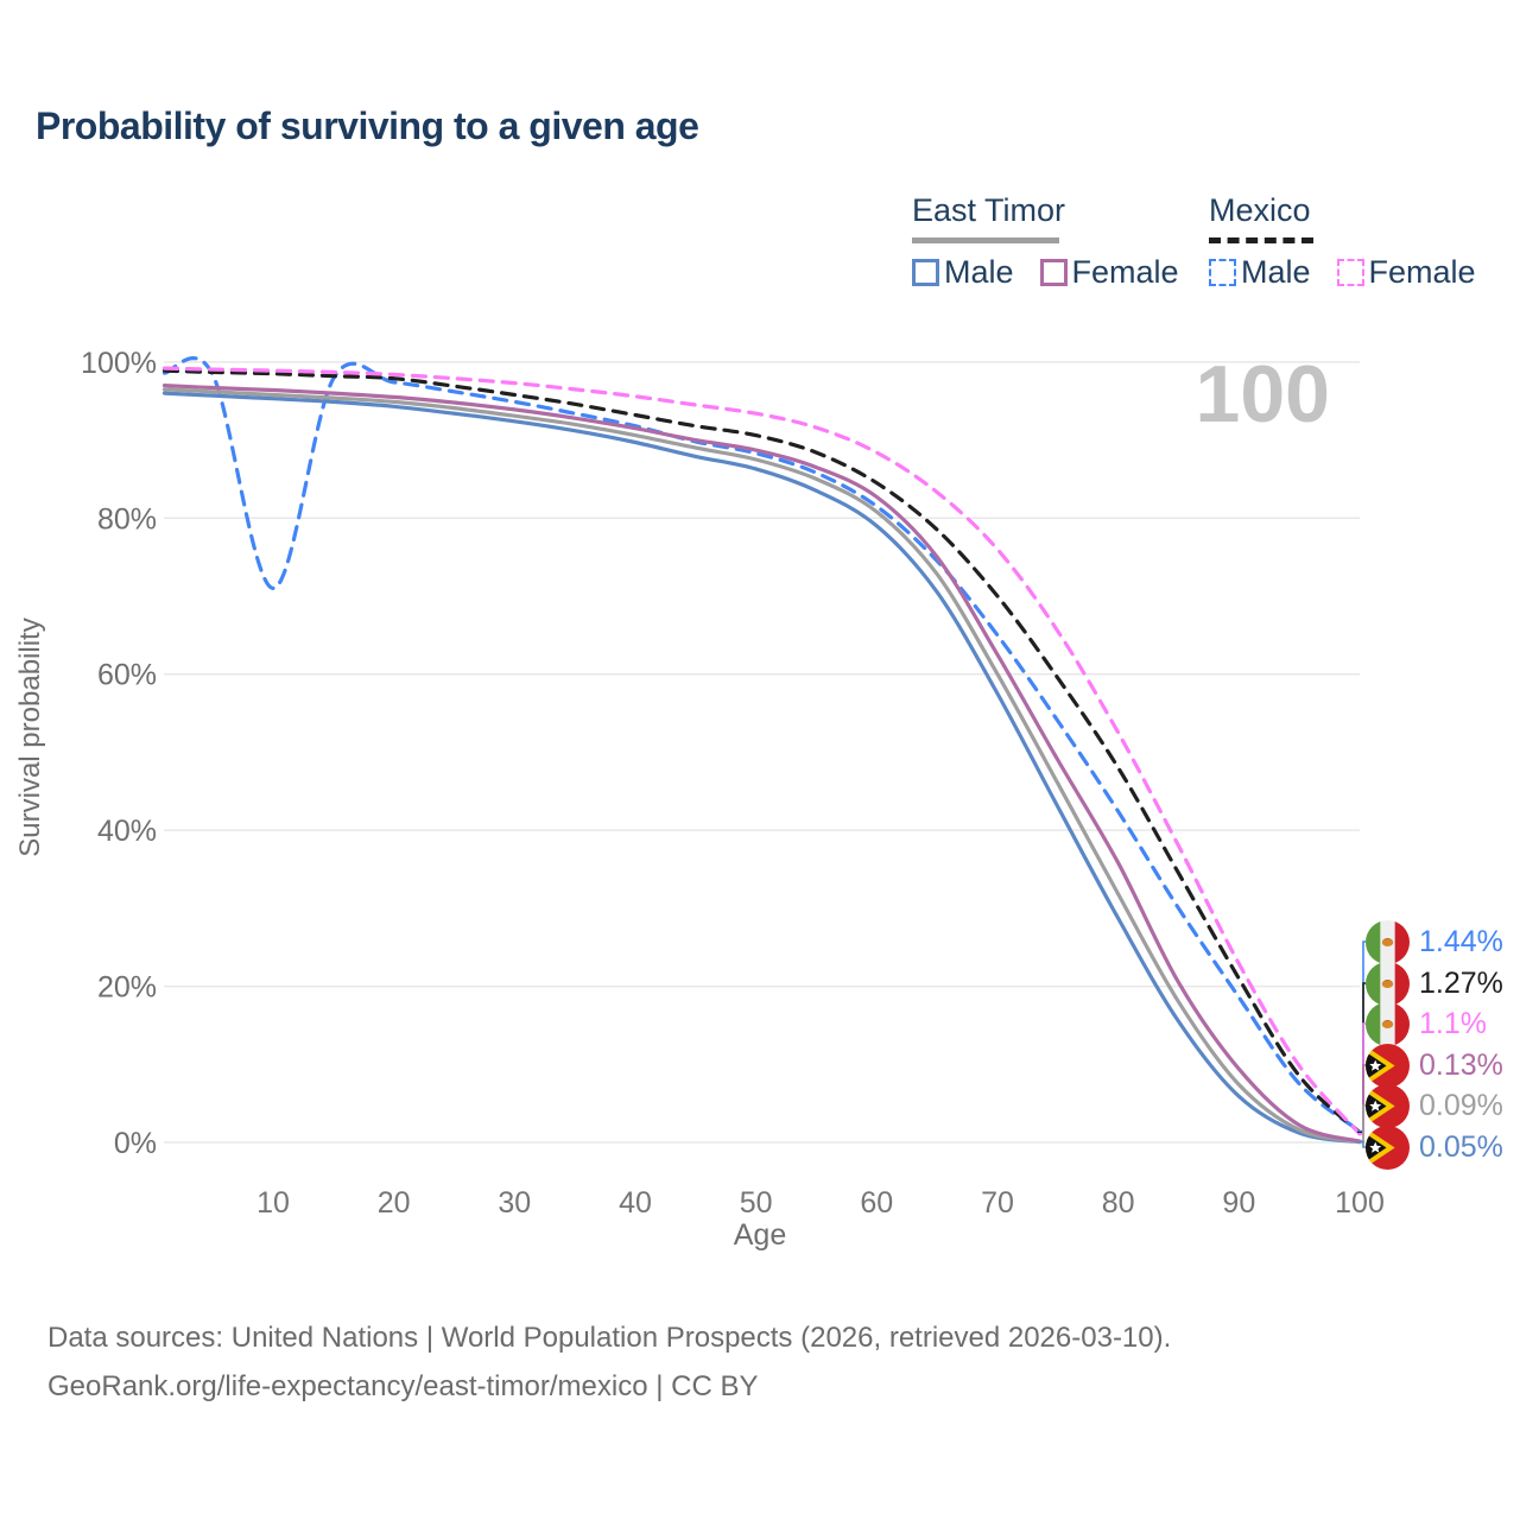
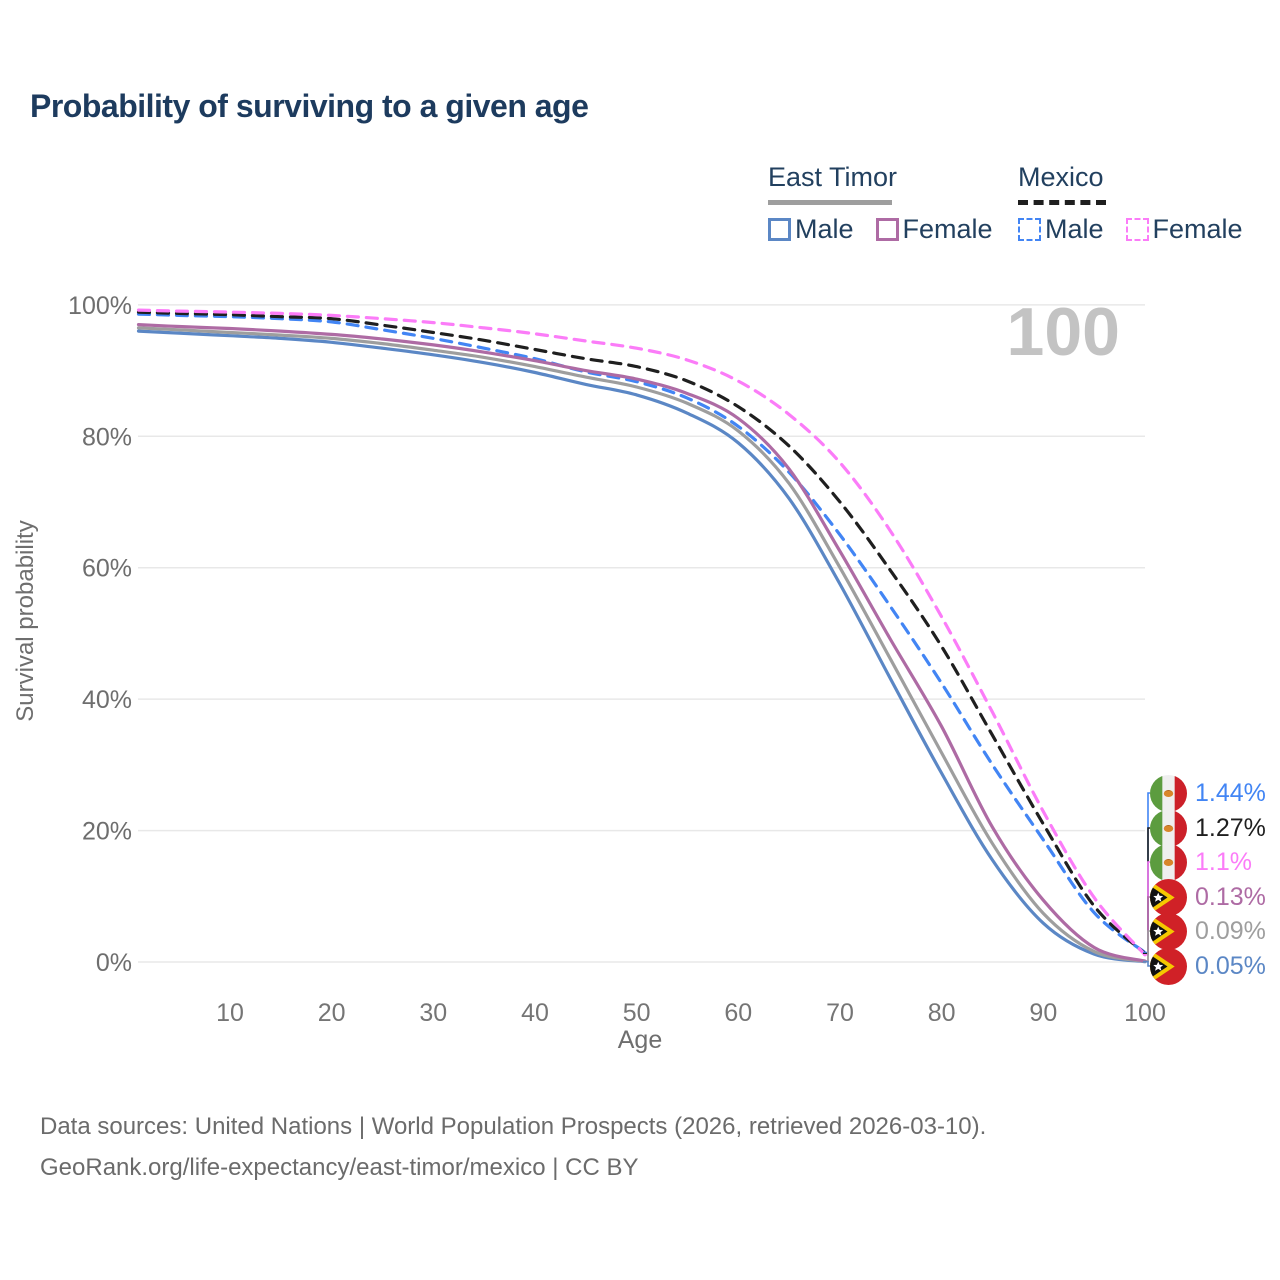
Mexico Male/10: 71% -> 98%
